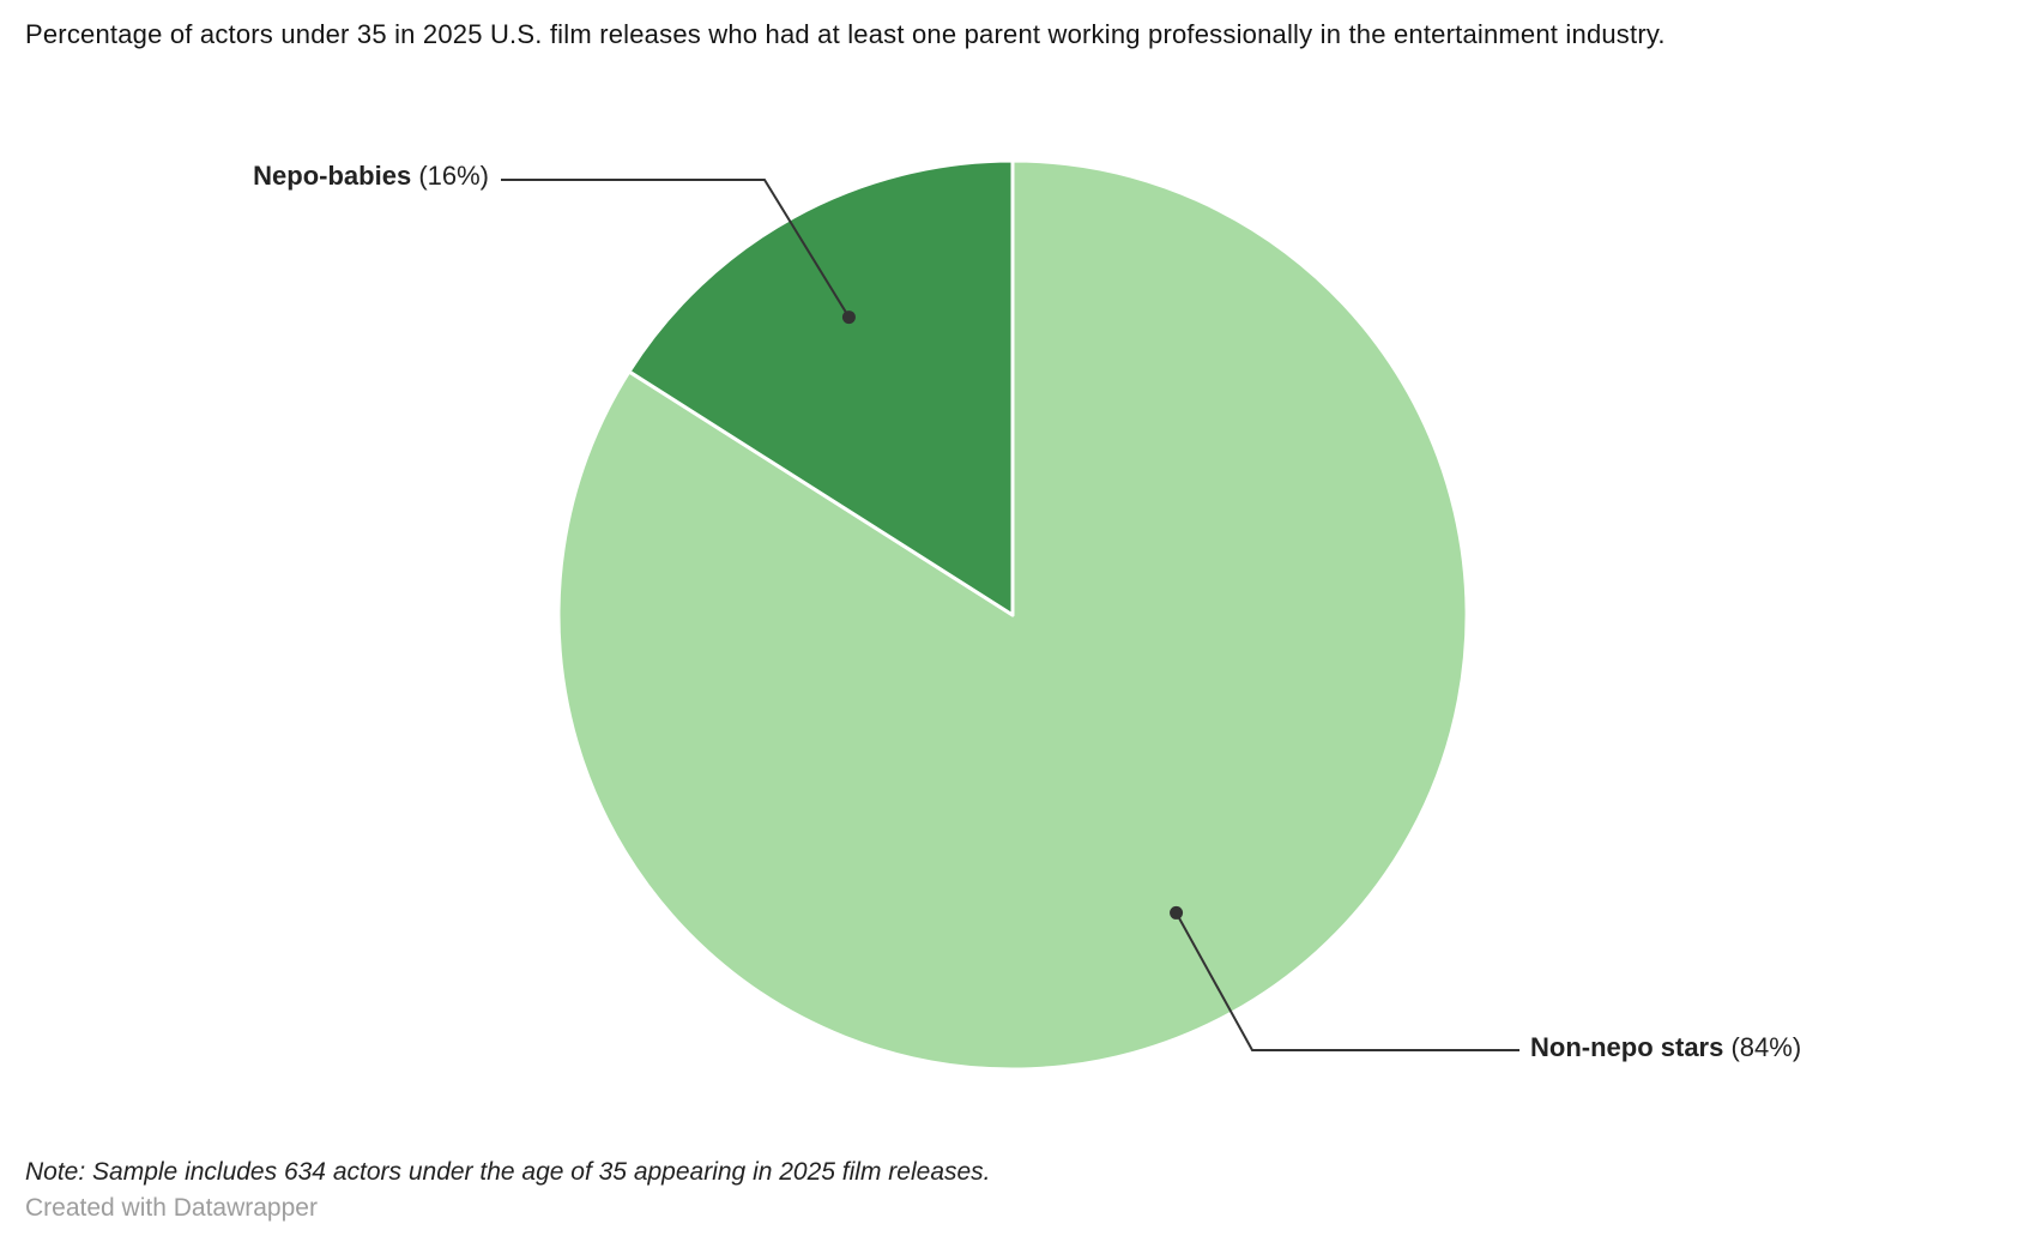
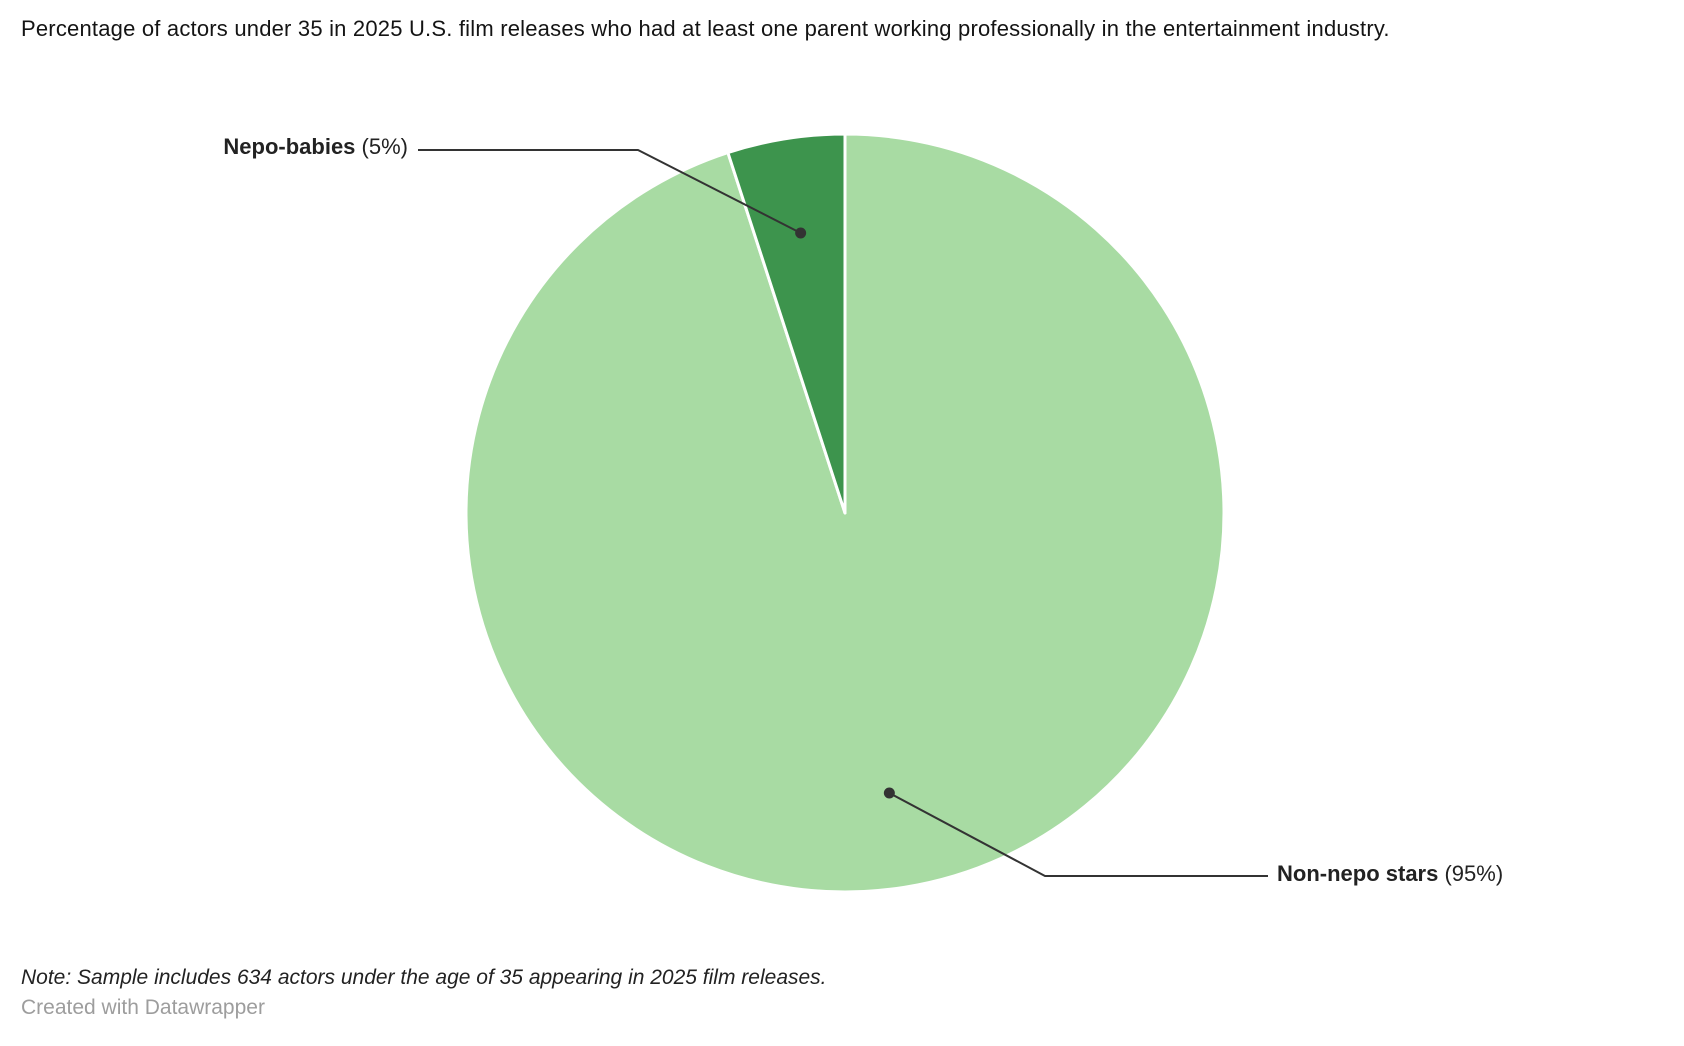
Non-nepo stars: 84% -> 95%
Nepo-babies: 16% -> 5%
